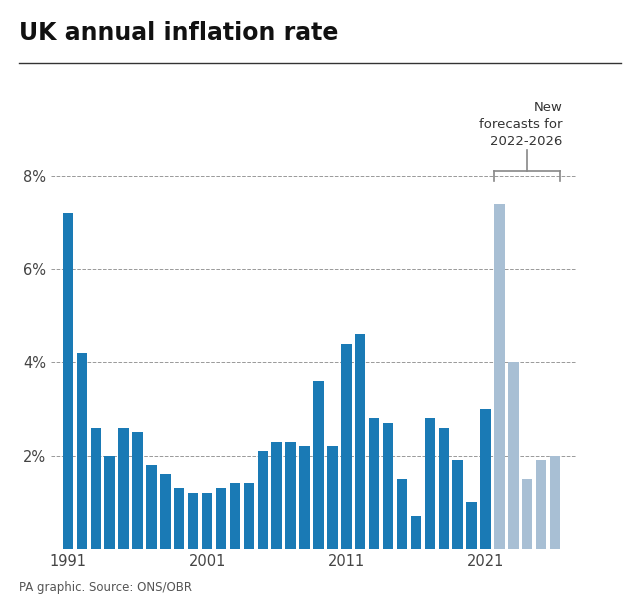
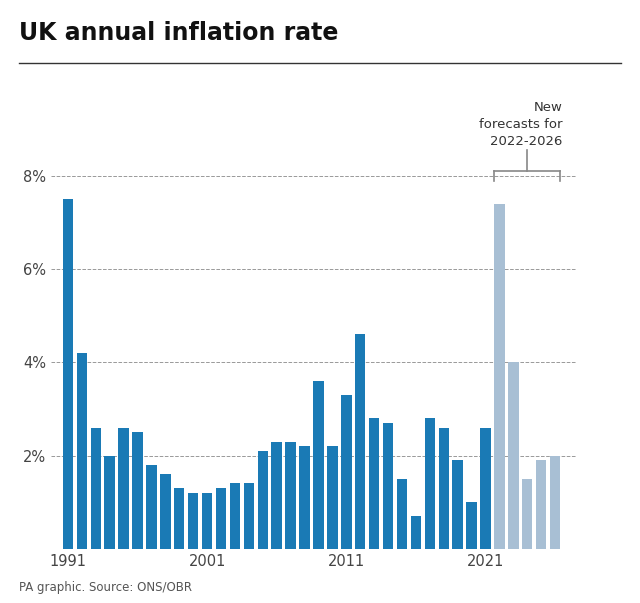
1991: 7.2% -> 7.5%
2011: 4.4% -> 3.3%
2021: 3.0% -> 2.6%
